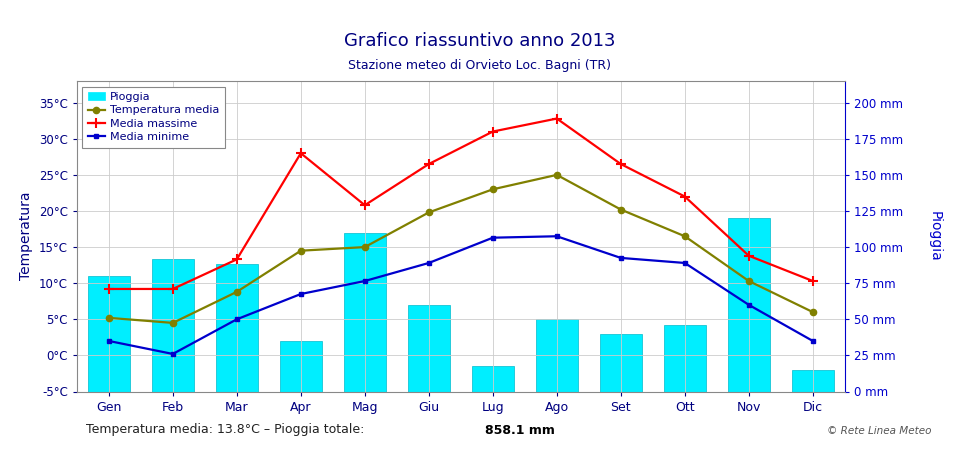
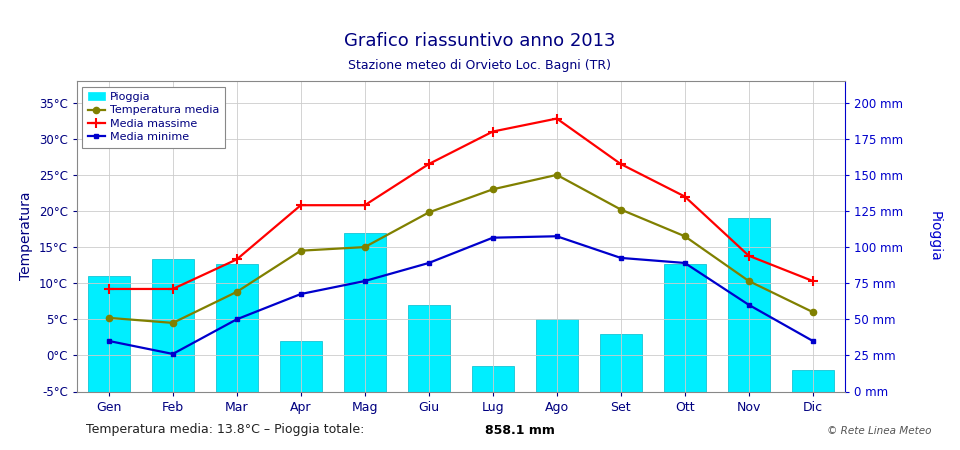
Media massime/Apr: 28.0°C -> 20.8°C
Pioggia/Ott: 46 mm -> 88 mm
